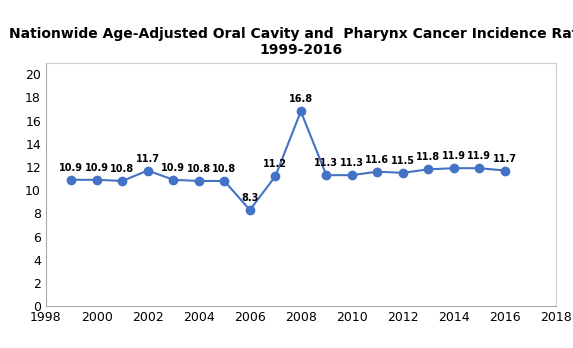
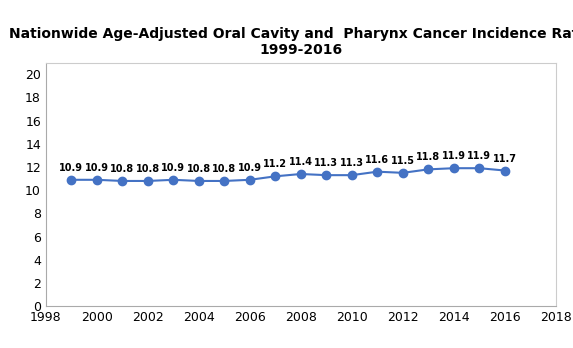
2002: 11.7 -> 10.8
2006: 8.3 -> 10.9
2008: 16.8 -> 11.4
